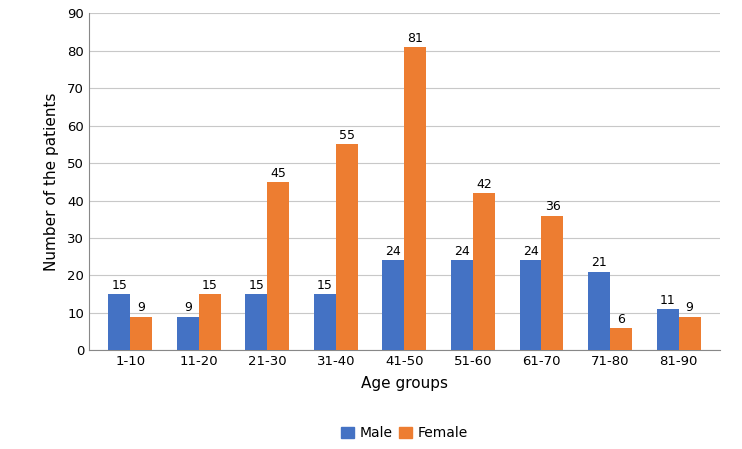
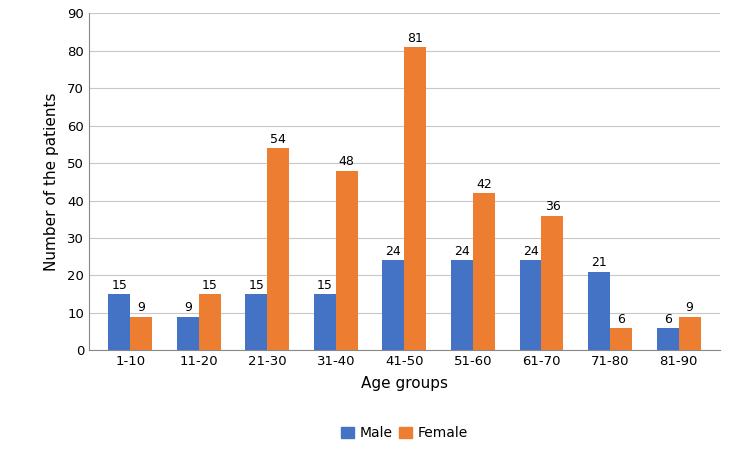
Female/21-30: 45 -> 54
Female/31-40: 55 -> 48
Male/81-90: 11 -> 6
